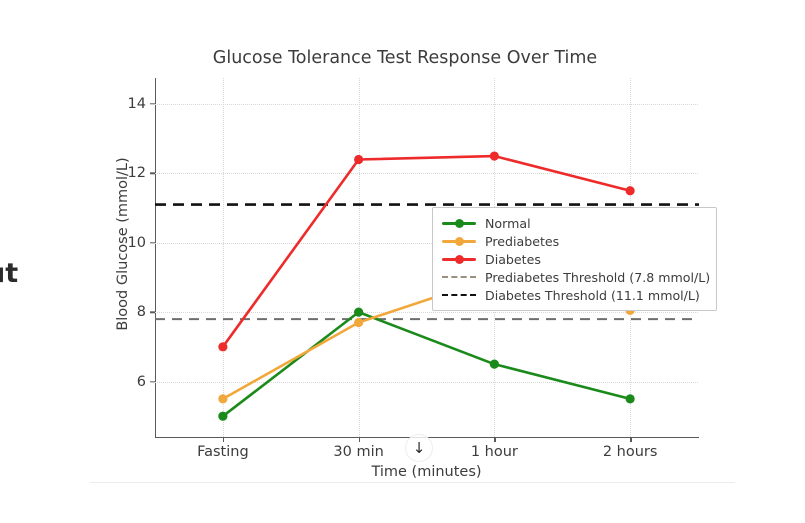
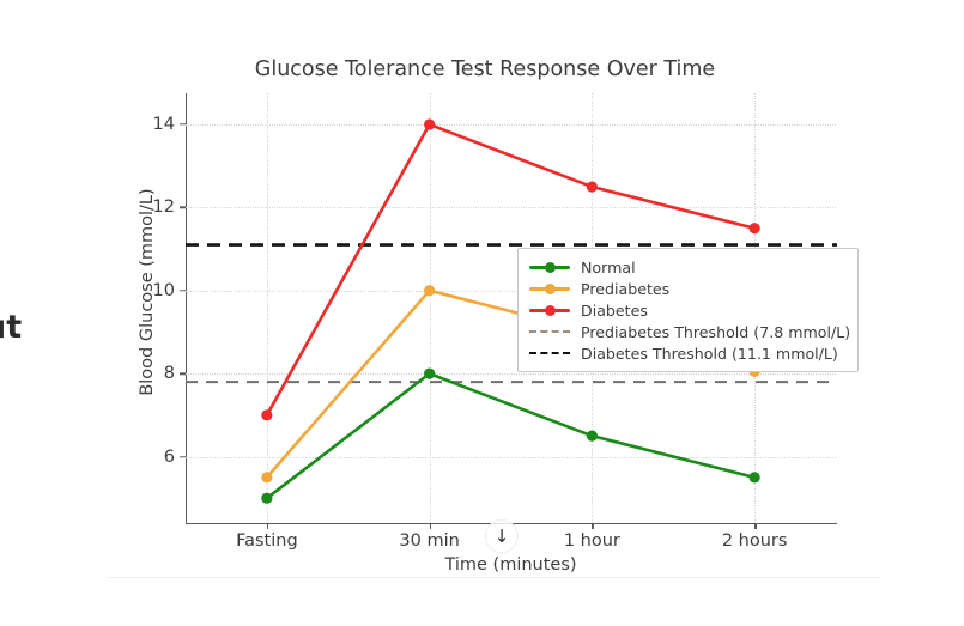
Prediabetes/30 min: 7.7 -> 10.0
Diabetes/30 min: 12.4 -> 14.0
